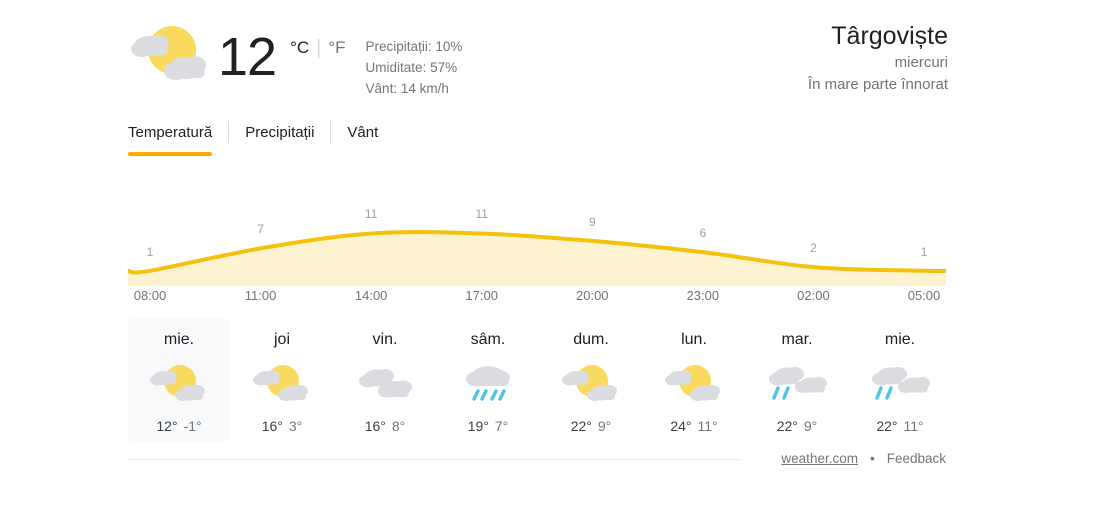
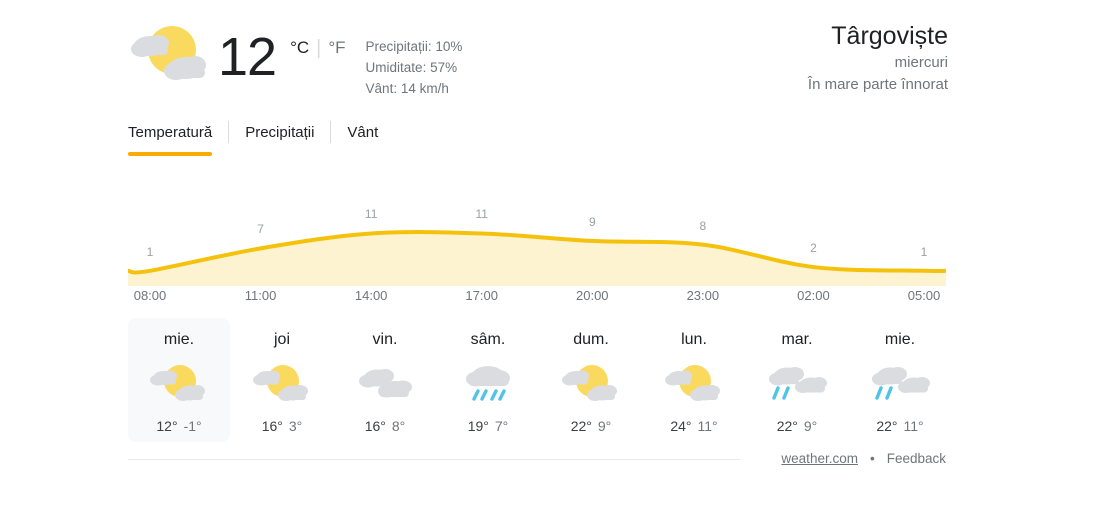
23:00: 6 -> 8
